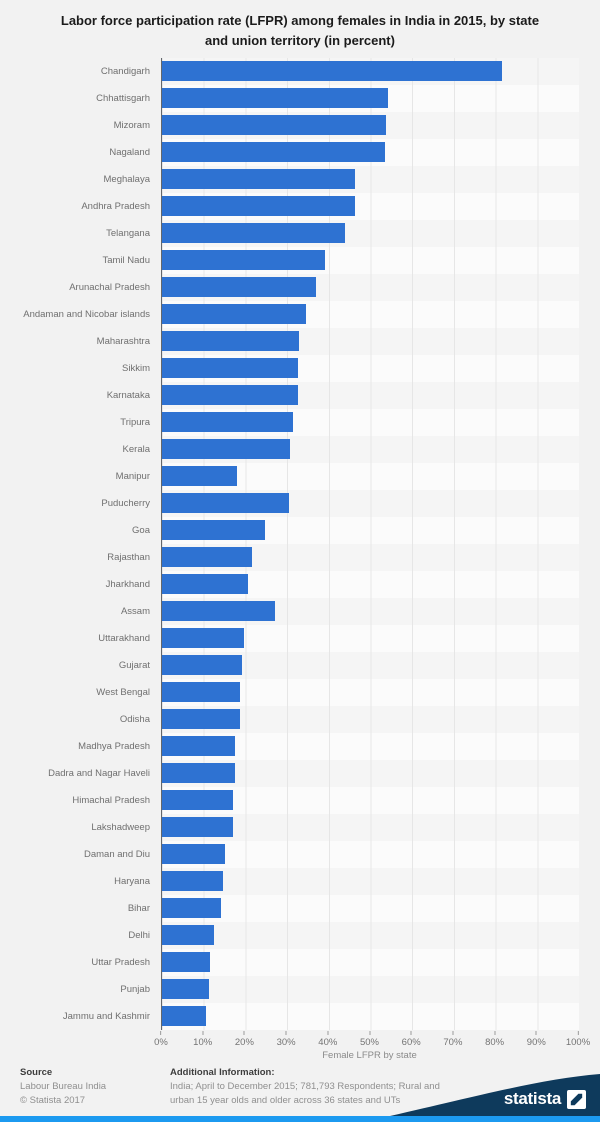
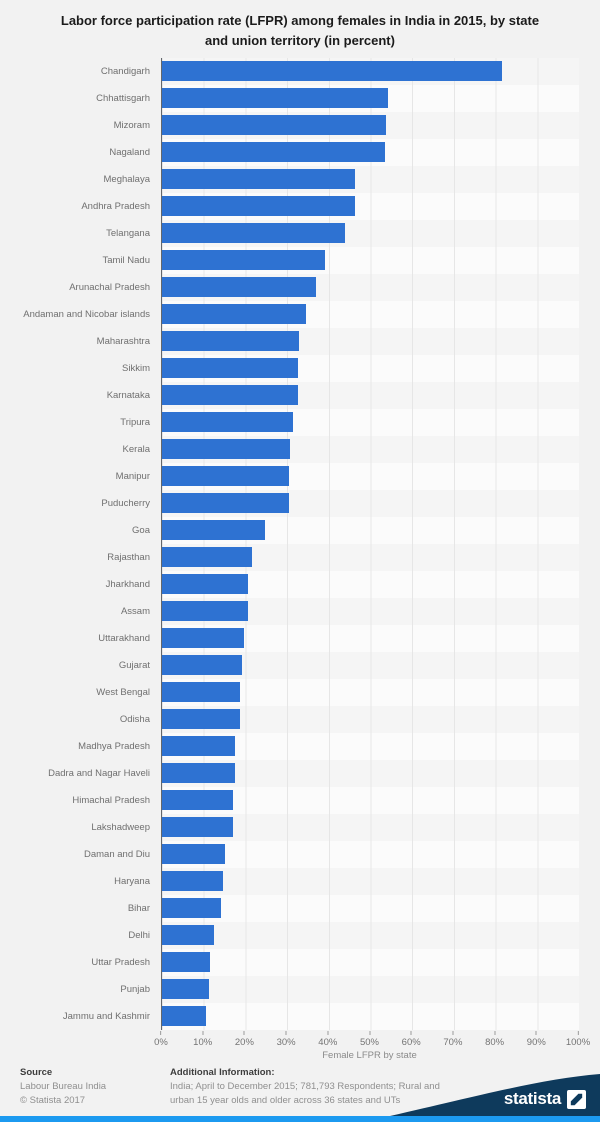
Manipur: 18% -> 30%
Assam: 27% -> 21%
